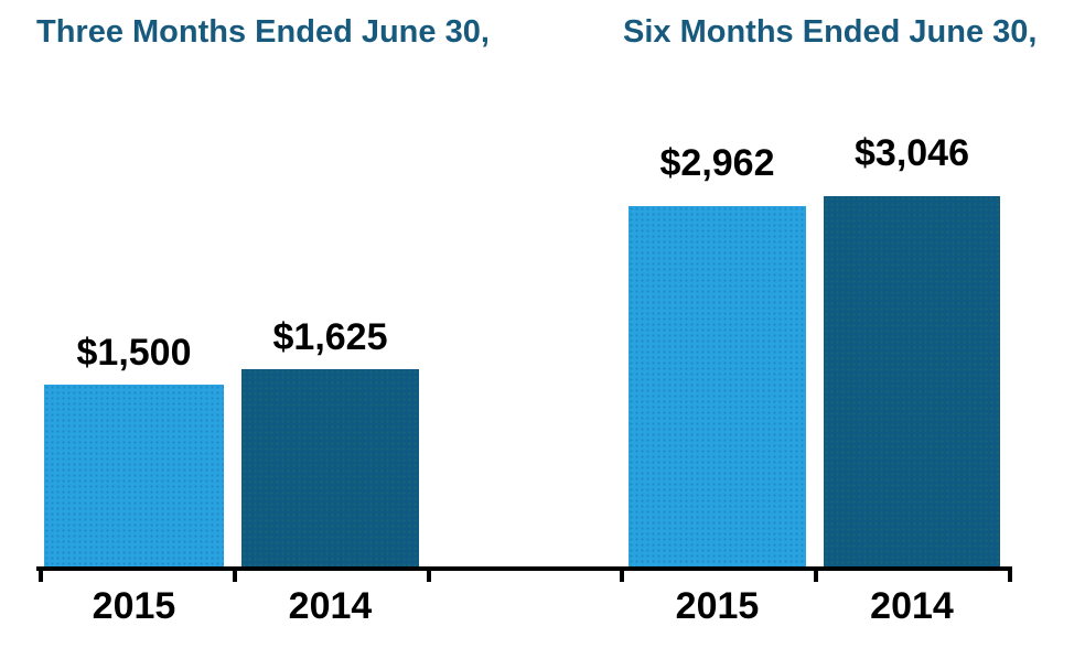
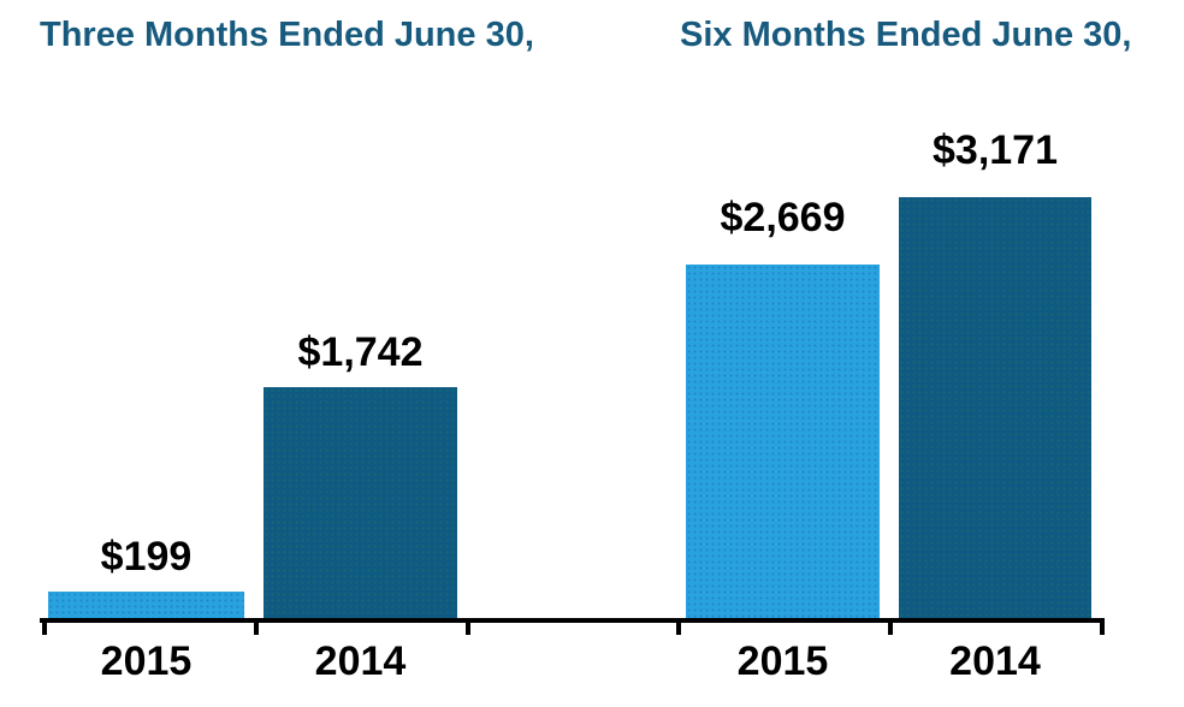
2015/Three Months Ended June 30,: $1,500 -> $199
2014/Three Months Ended June 30,: $1,625 -> $1,742
2015/Six Months Ended June 30,: $2,962 -> $2,669
2014/Six Months Ended June 30,: $3,046 -> $3,171
